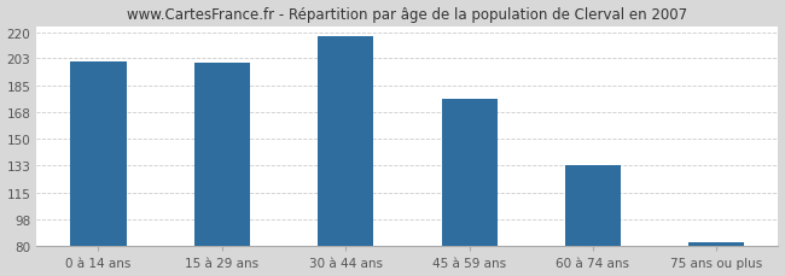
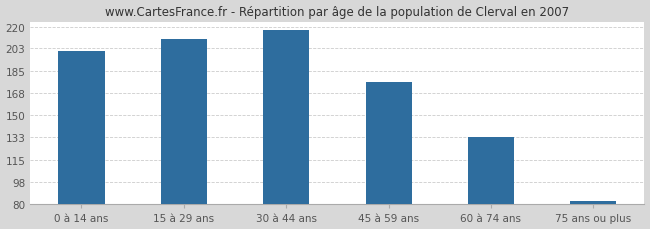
15 à 29 ans: 200 -> 210
